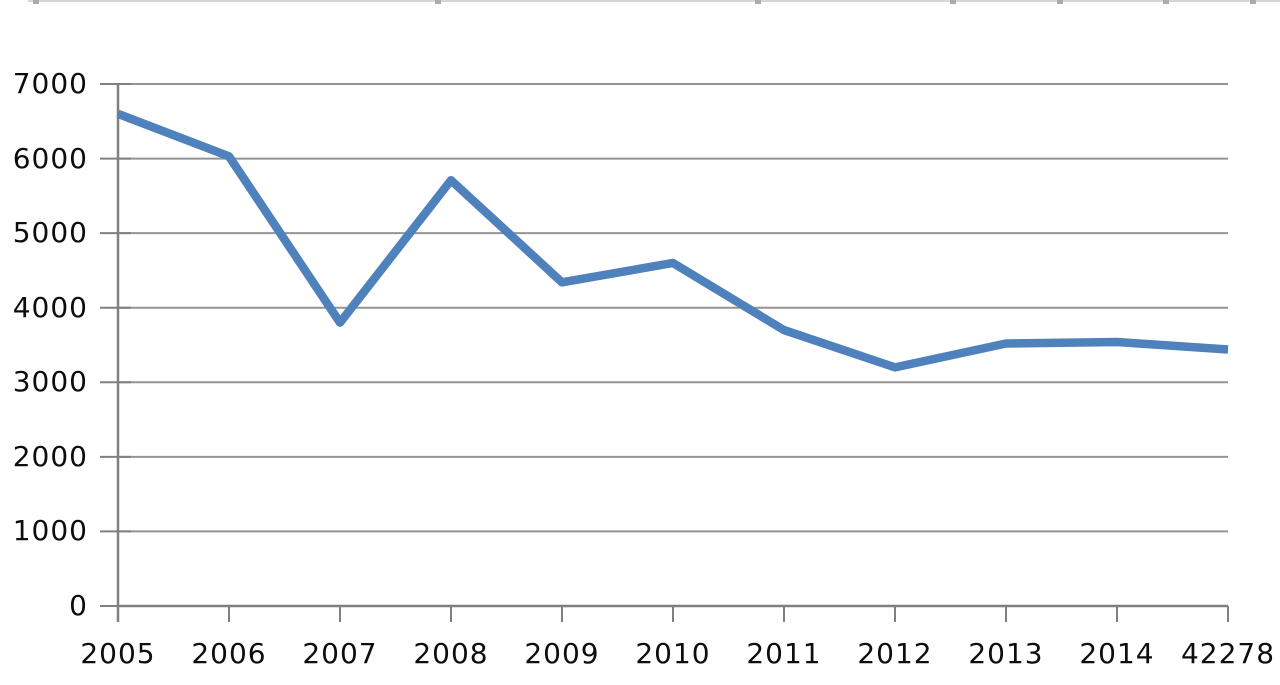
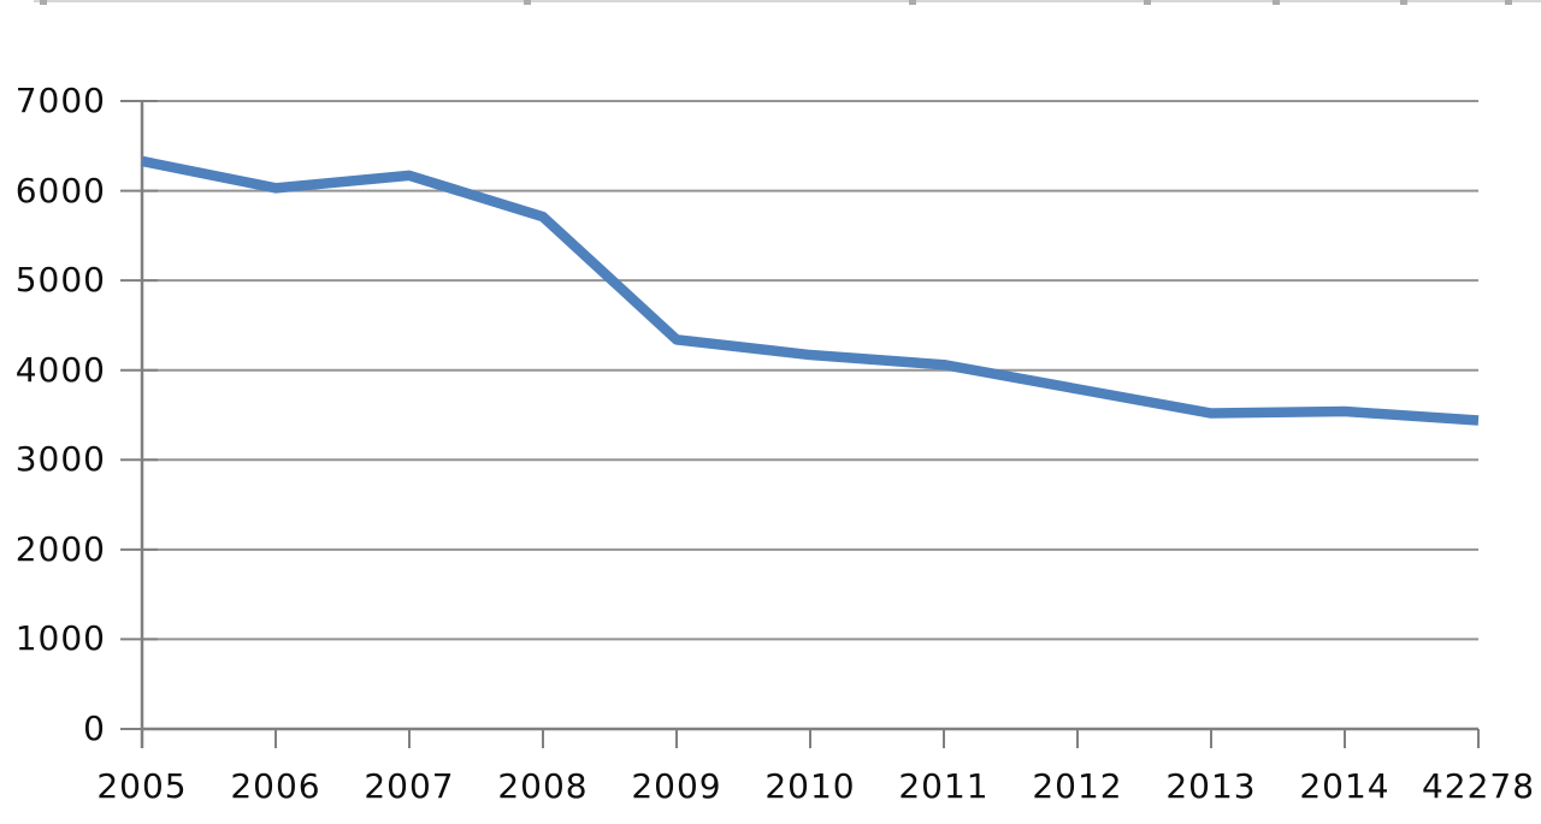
2005: 6600 -> 6300
2007: 3800 -> 6200
2010: 4600 -> 4200
2011: 3700 -> 4100
2012: 3200 -> 3800
